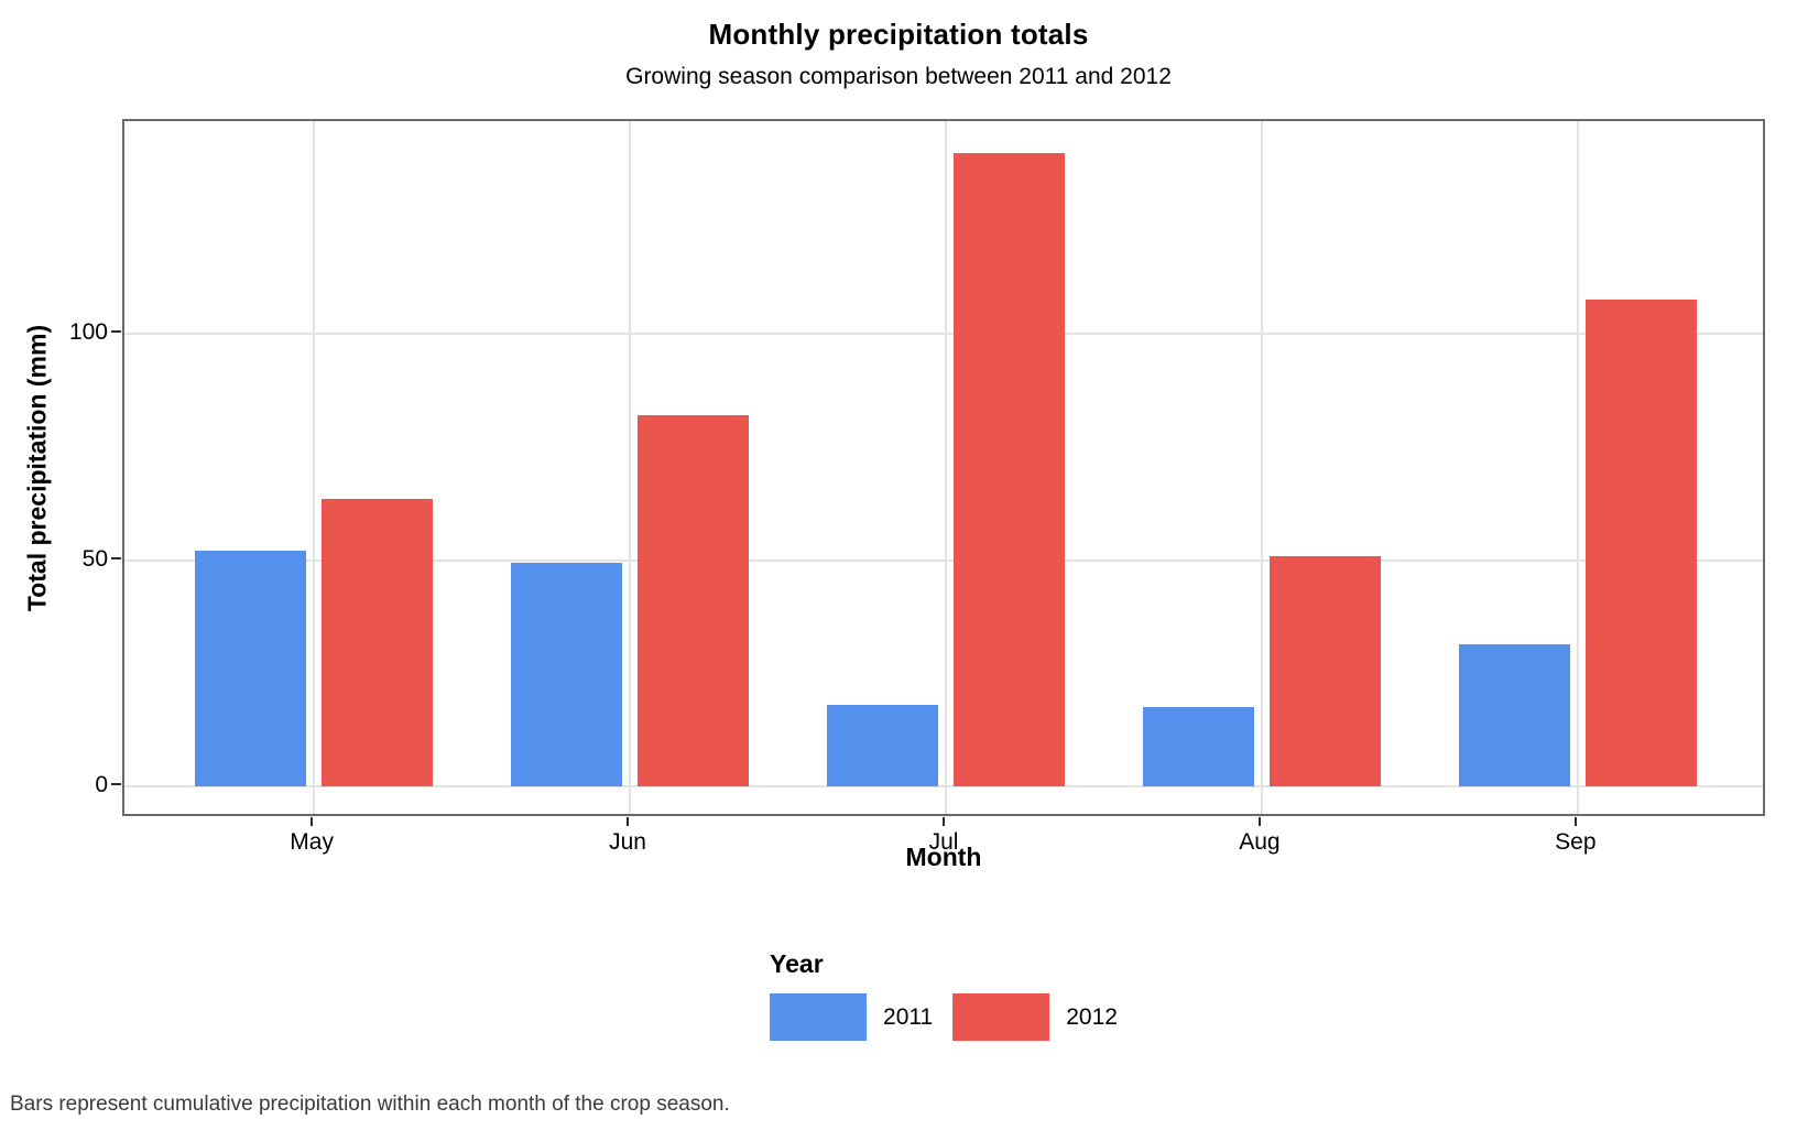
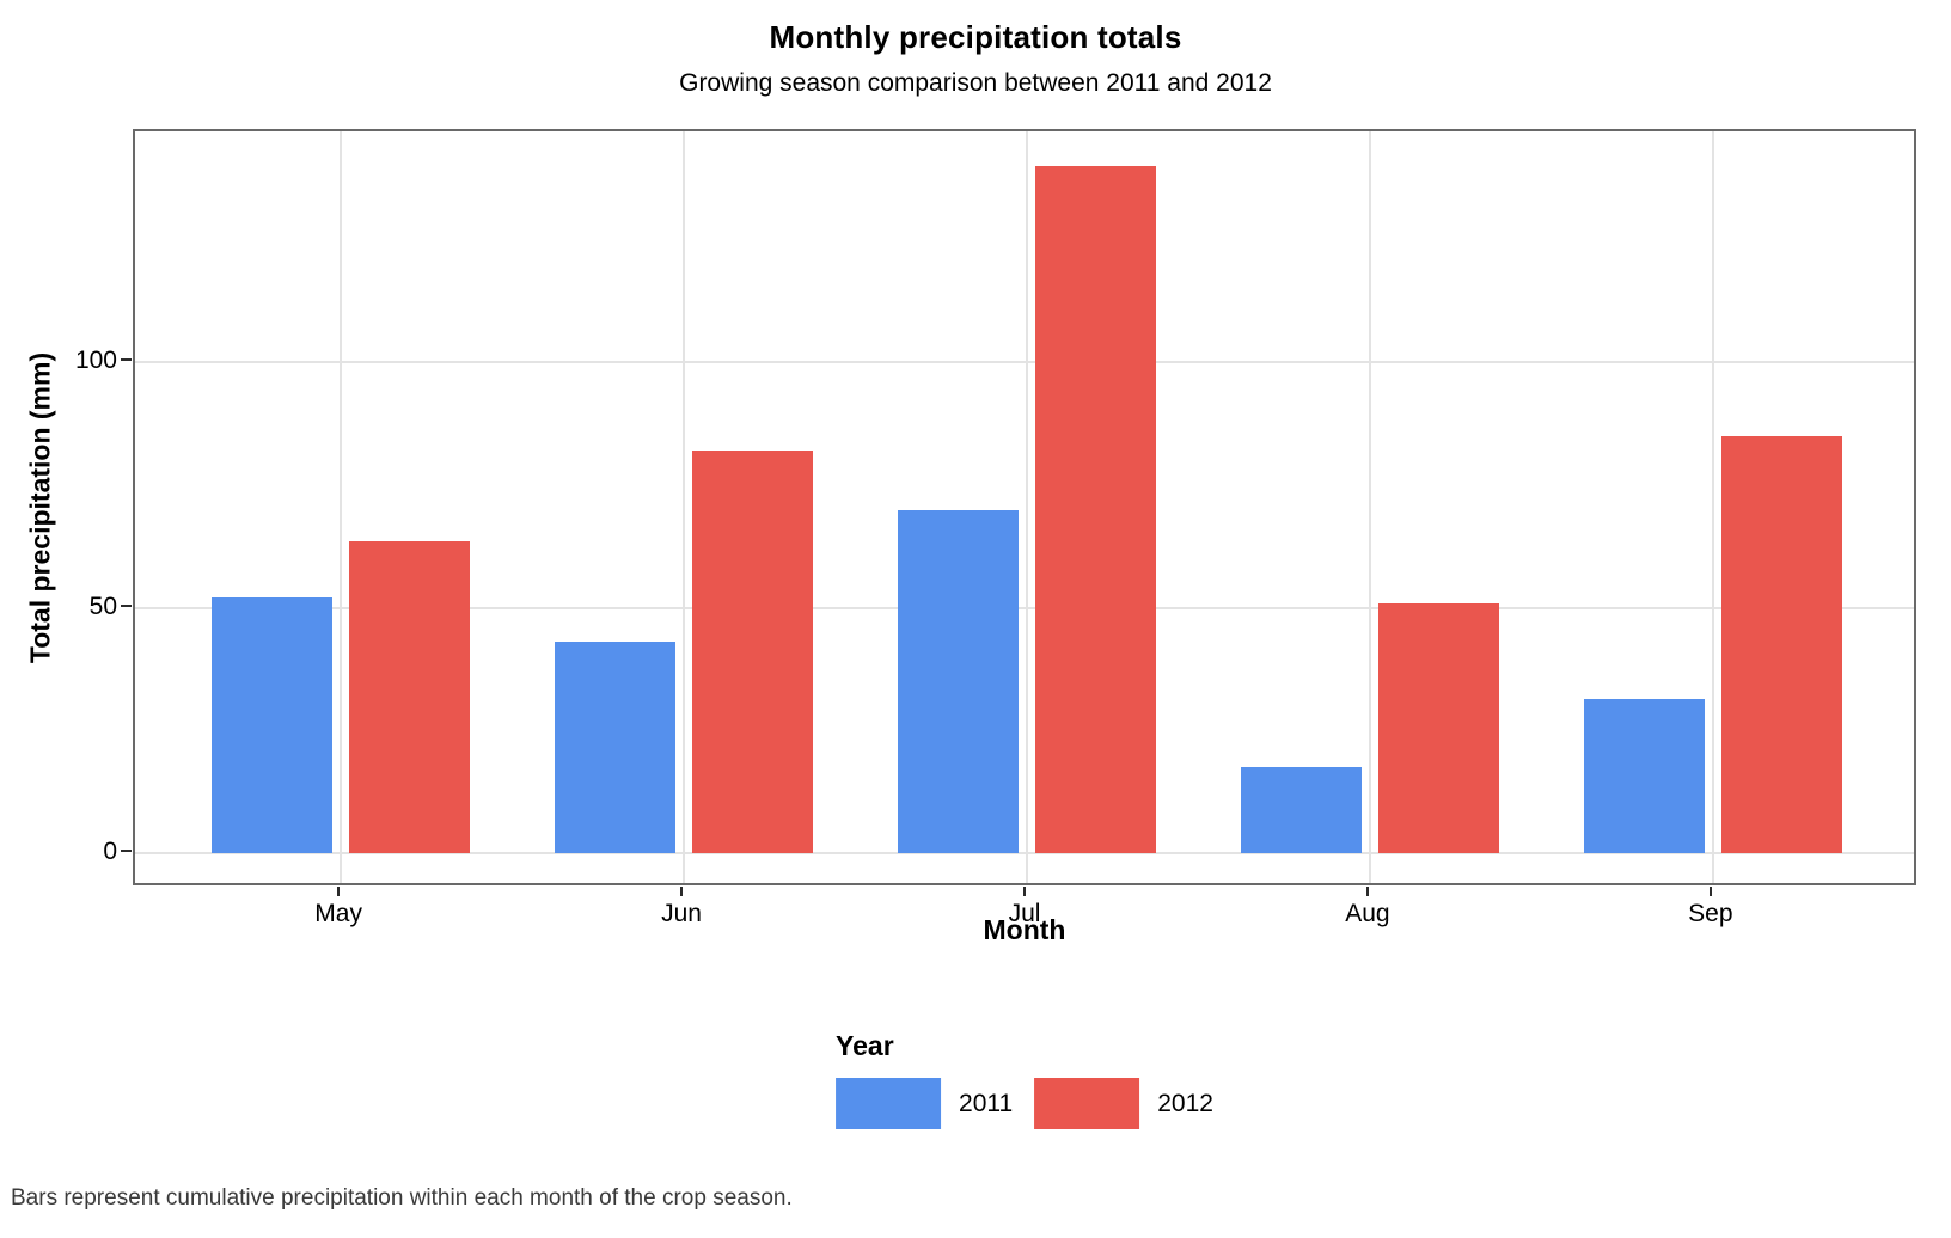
2011/Jun: 50 -> 43
2011/Jul: 18 -> 70
2012/Sep: 108 -> 85
